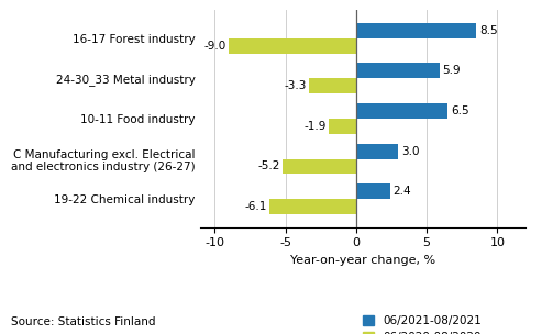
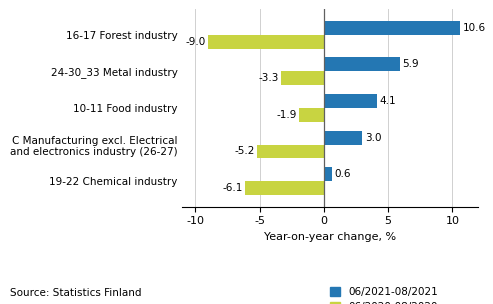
06/2021-08/2021/16-17 Forest industry: 8.5 -> 10.6
06/2021-08/2021/10-11 Food industry: 6.5 -> 4.1
06/2021-08/2021/19-22 Chemical industry: 2.4 -> 0.6
